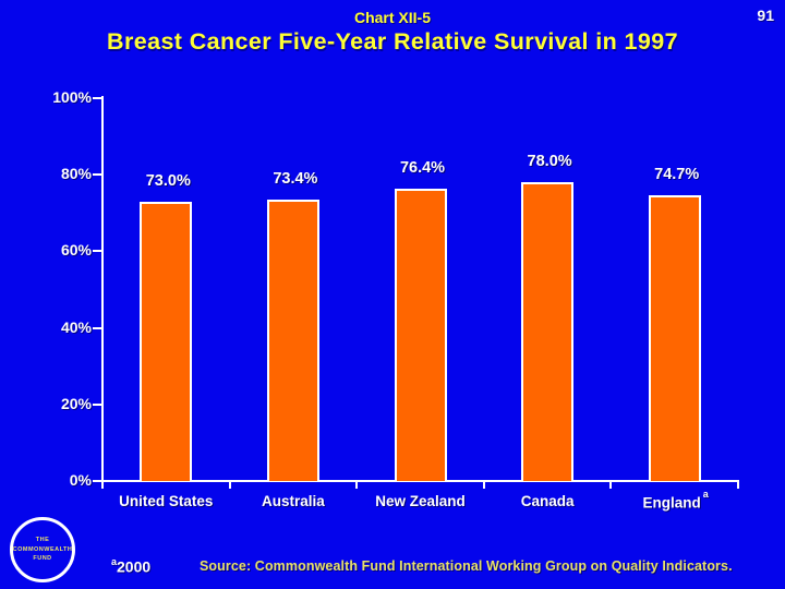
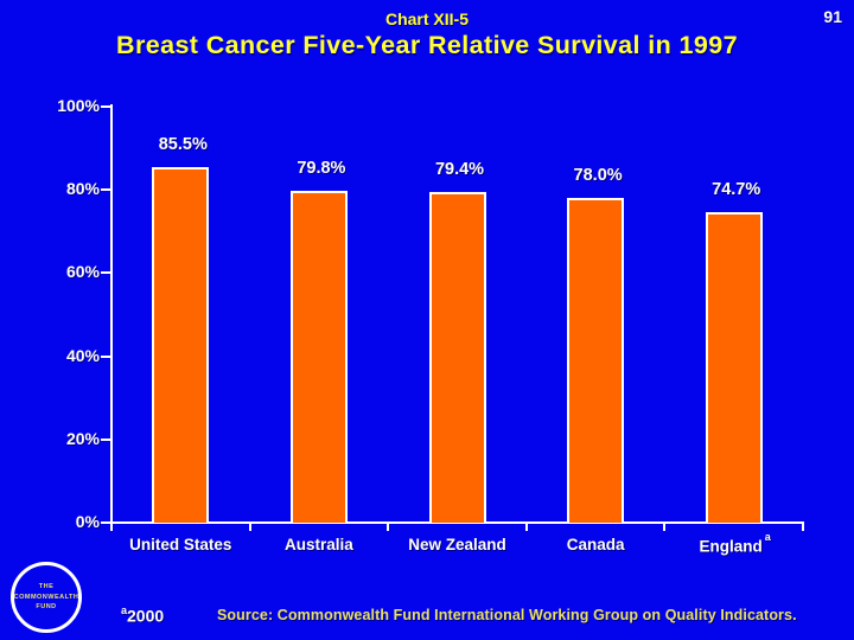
United States: 73.0% -> 85.5%
Australia: 73.4% -> 79.8%
New Zealand: 76.4% -> 79.4%
